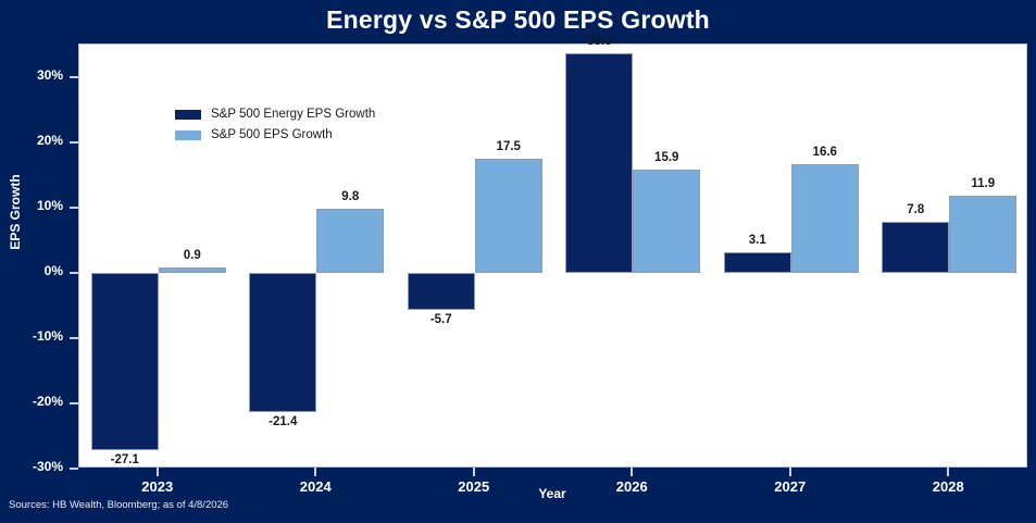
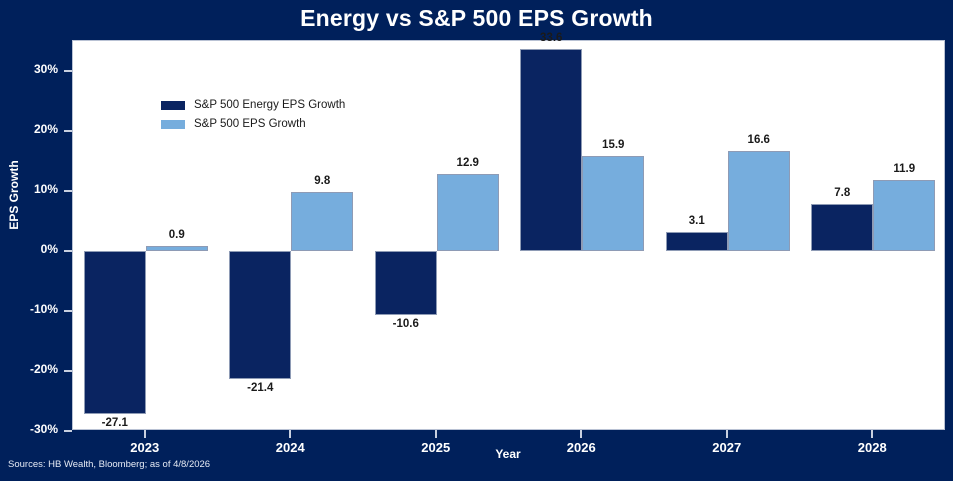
S&P 500 Energy EPS Growth/2025: -5.7 -> -10.6
S&P 500 EPS Growth/2025: 17.5 -> 12.9
